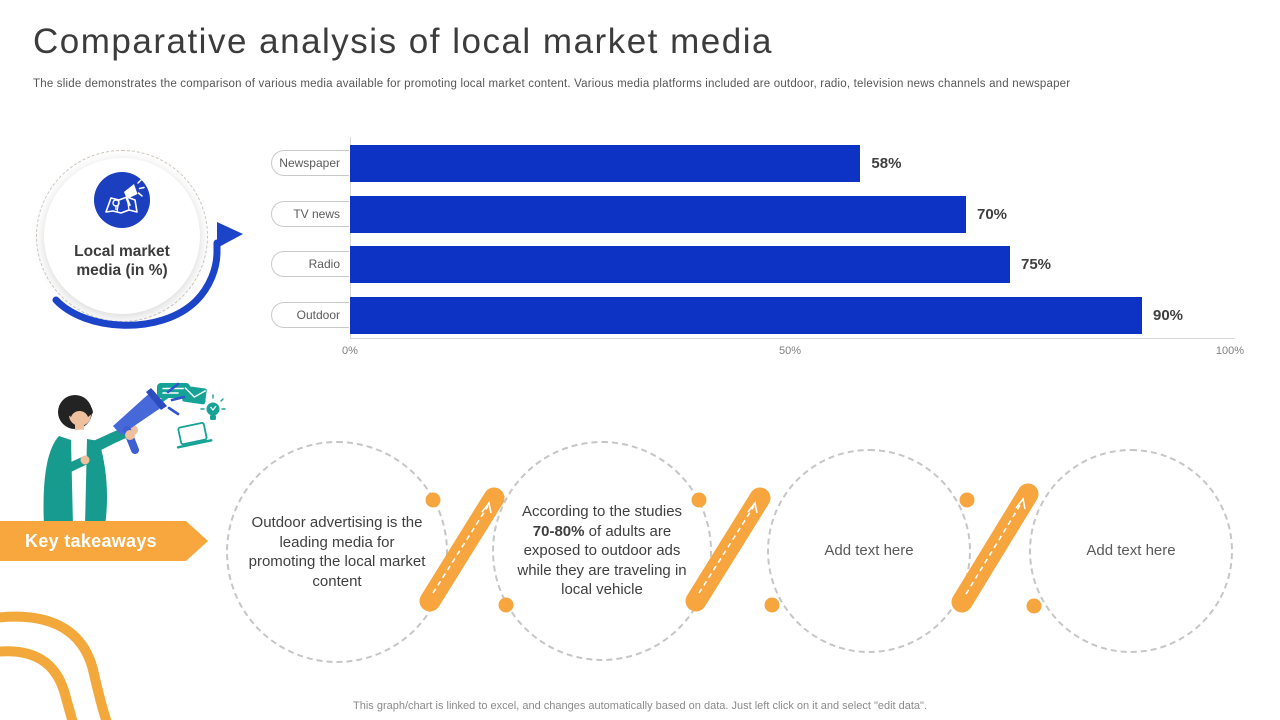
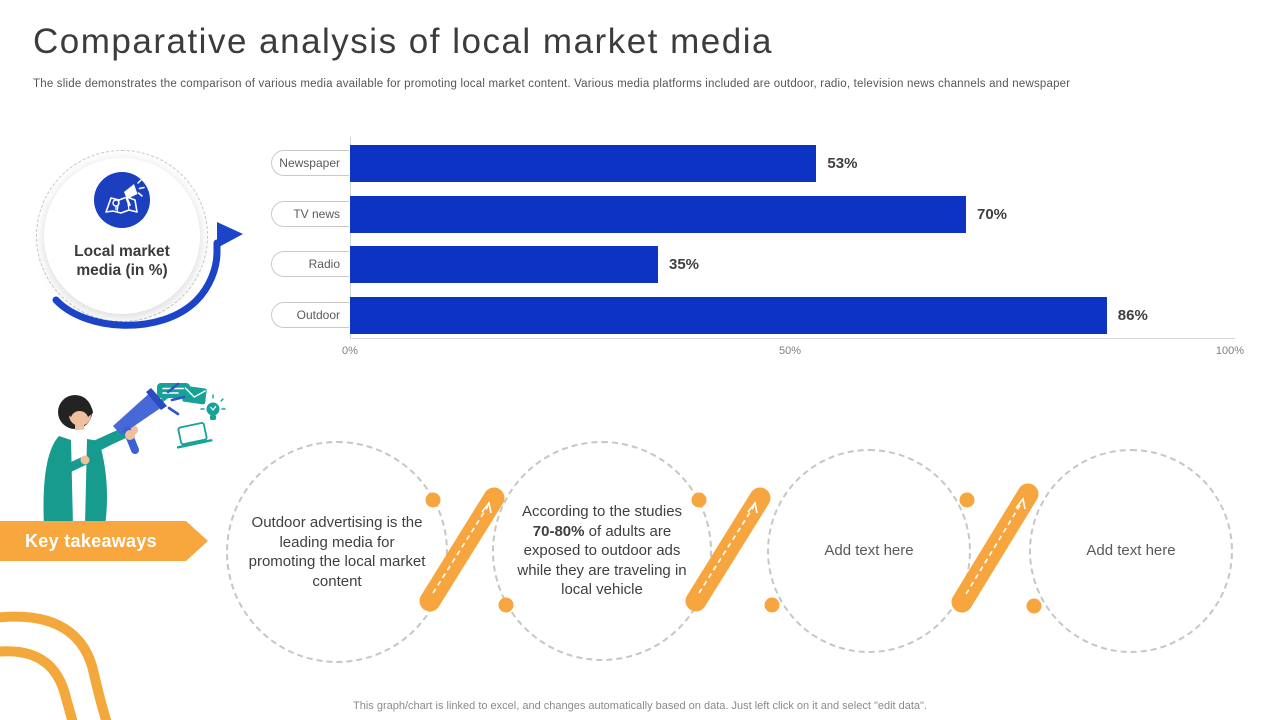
Newspaper: 58% -> 53%
Radio: 75% -> 35%
Outdoor: 90% -> 86%
